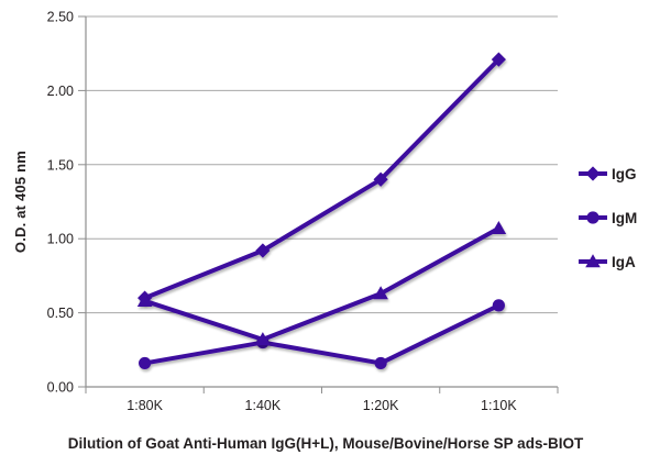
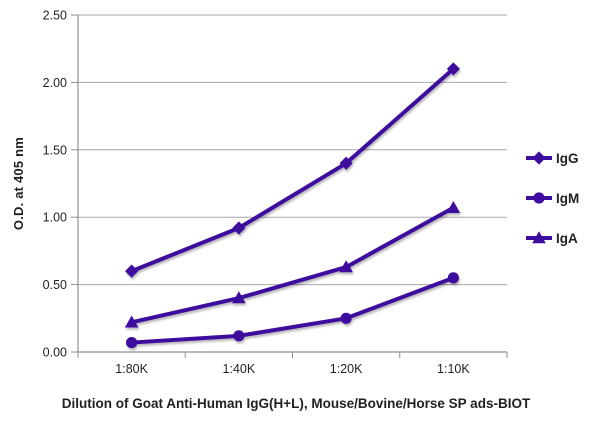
IgM/1:80K: 0.16 -> 0.07
IgA/1:80K: 0.58 -> 0.22
IgM/1:40K: 0.30 -> 0.12
IgA/1:40K: 0.32 -> 0.40
IgM/1:20K: 0.16 -> 0.25
IgG/1:10K: 2.21 -> 2.10
